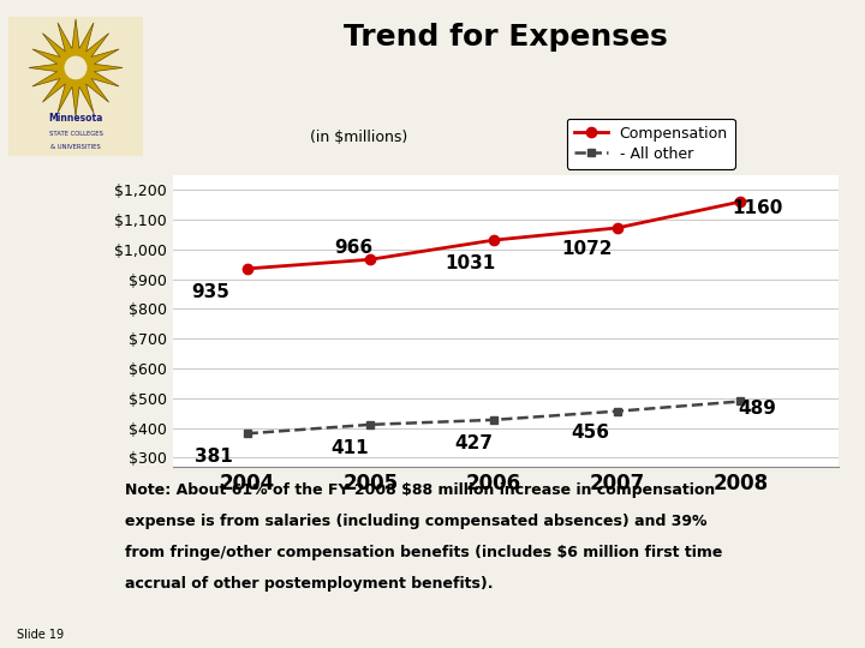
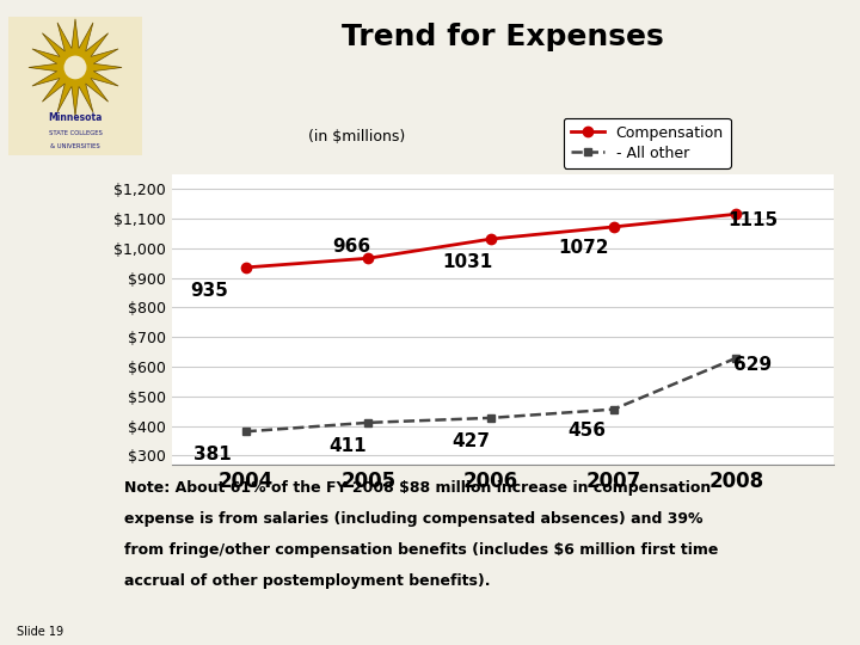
Compensation/2008: 1160 -> 1115
- All other/2008: 489 -> 629
